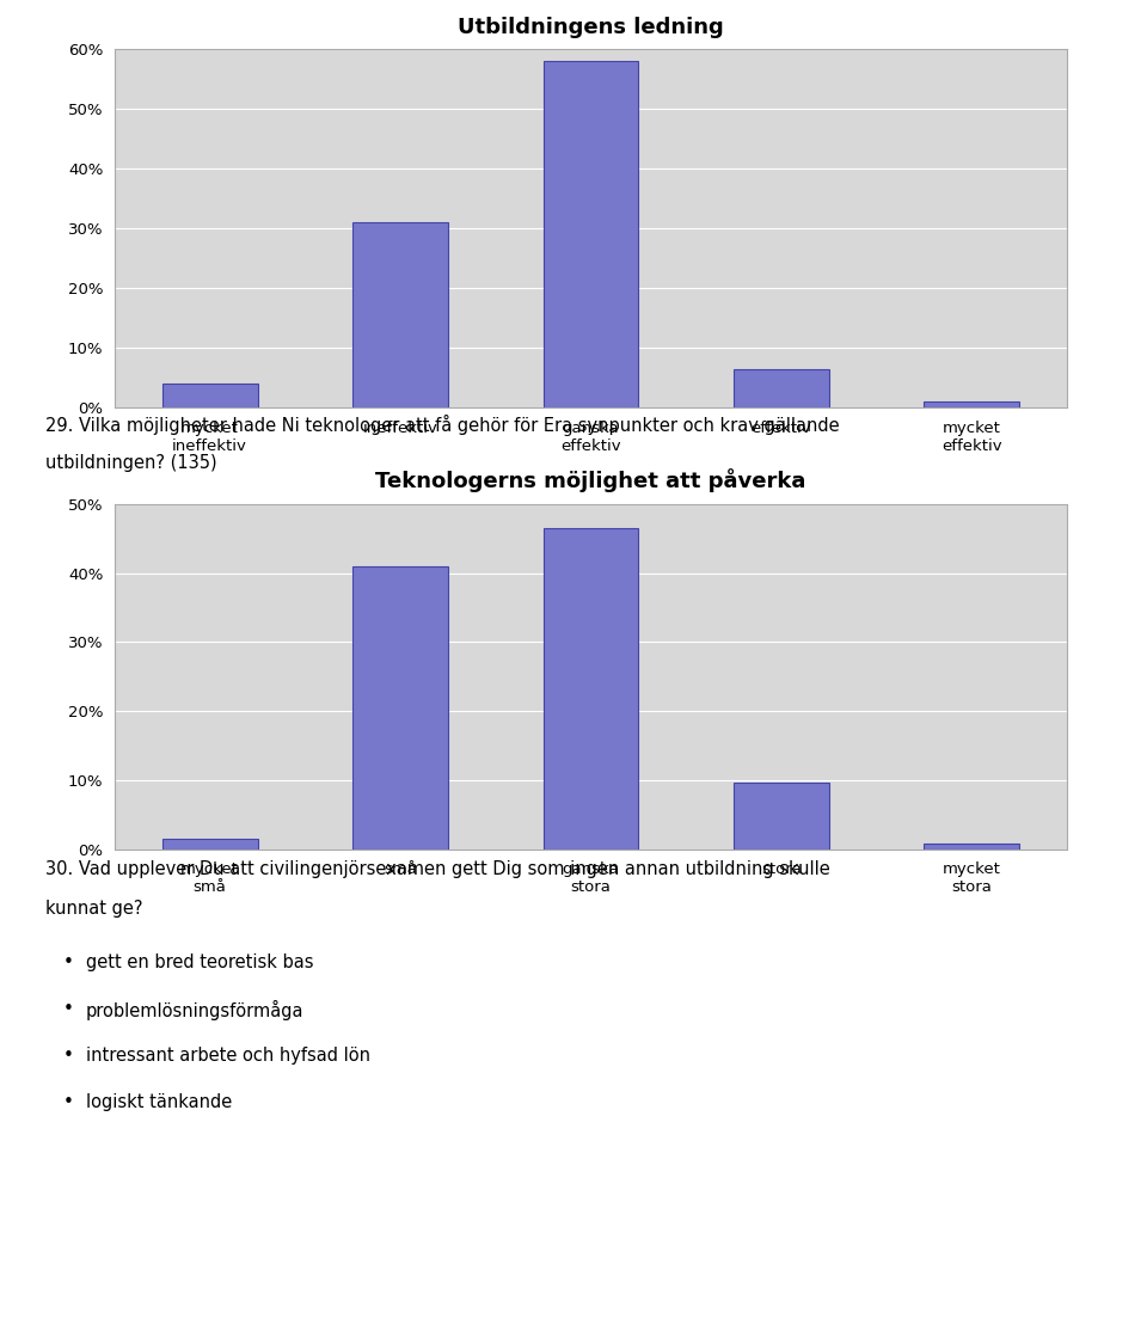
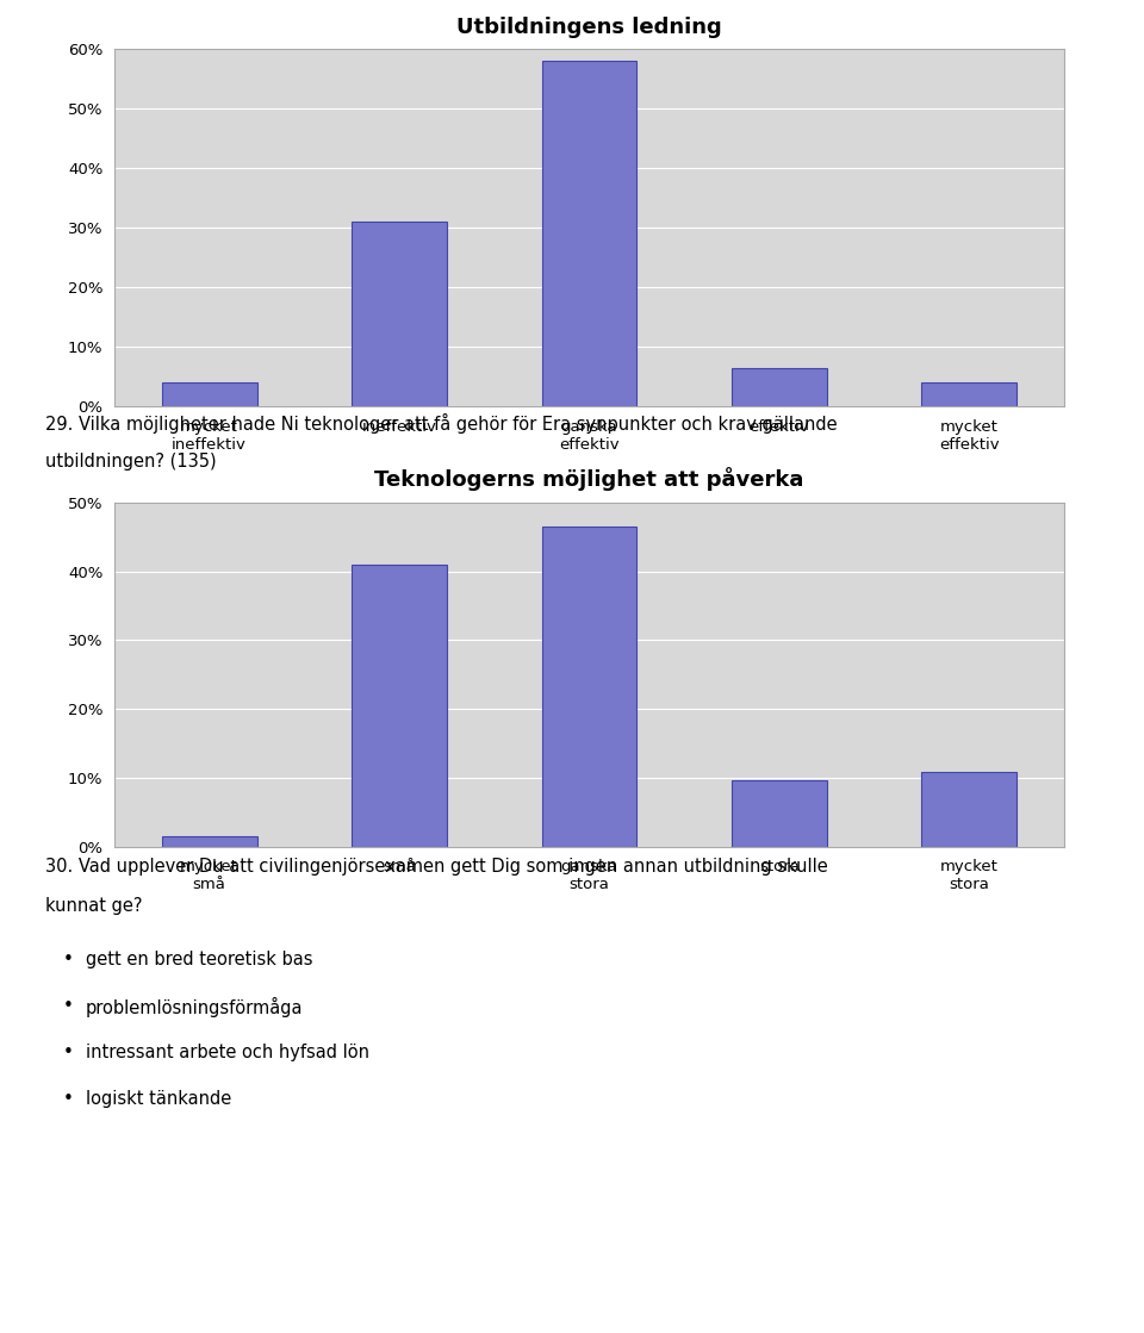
Utbildningens ledning/mycket effektiv: 1.0% -> 4.0%
Teknologerns möjlighet att påverka/mycket stora: 0.8% -> 10.8%
